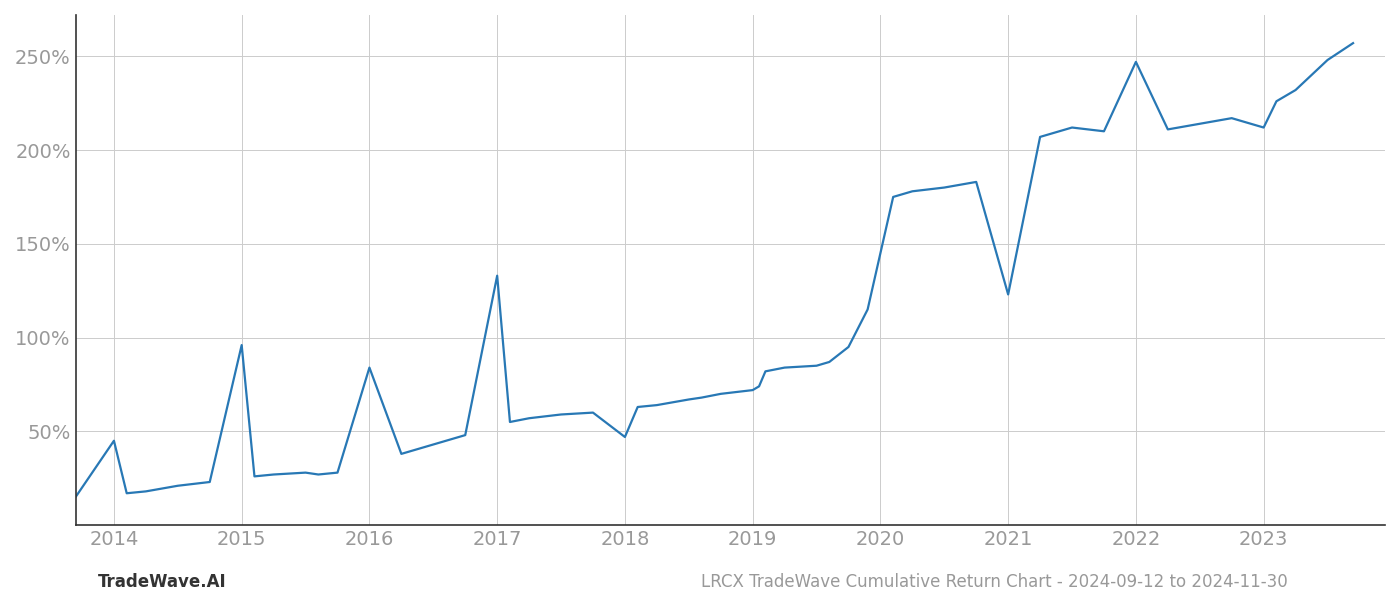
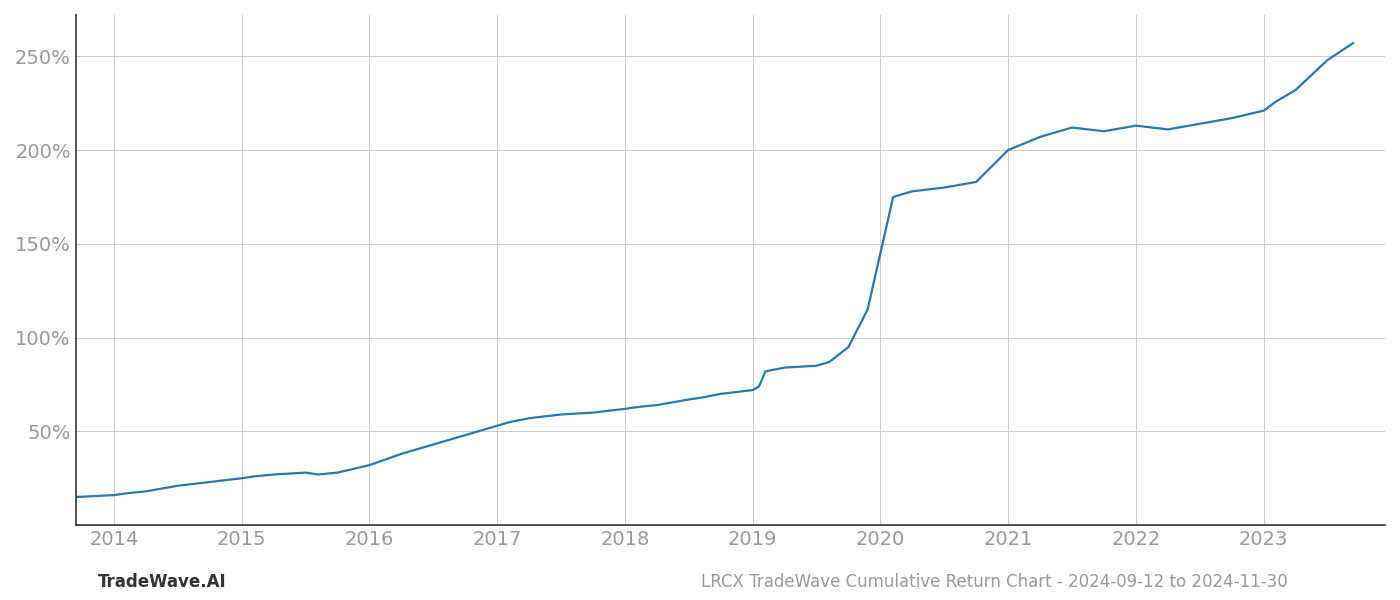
2014: 45% -> 16%
2015: 96% -> 25%
2016: 84% -> 32%
2017: 133% -> 53%
2018: 47% -> 62%
2021: 123% -> 200%
2022: 247% -> 213%
2023: 212% -> 221%
